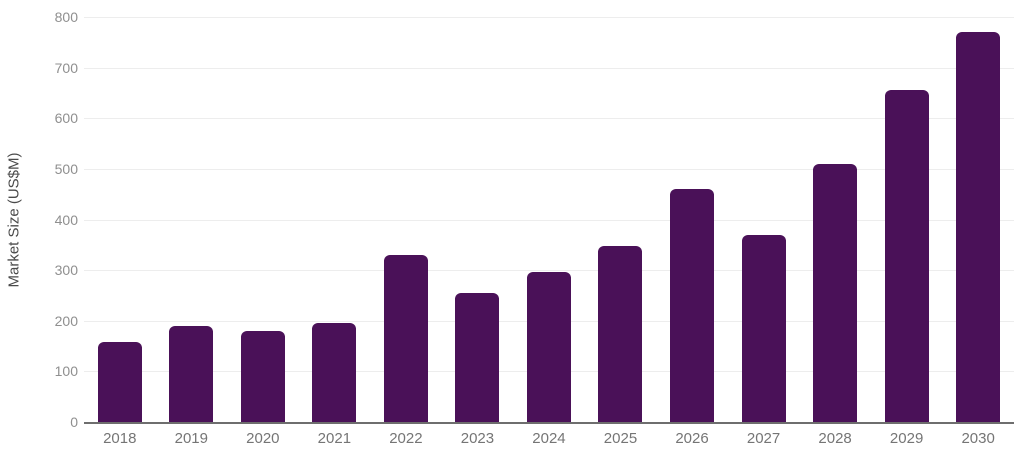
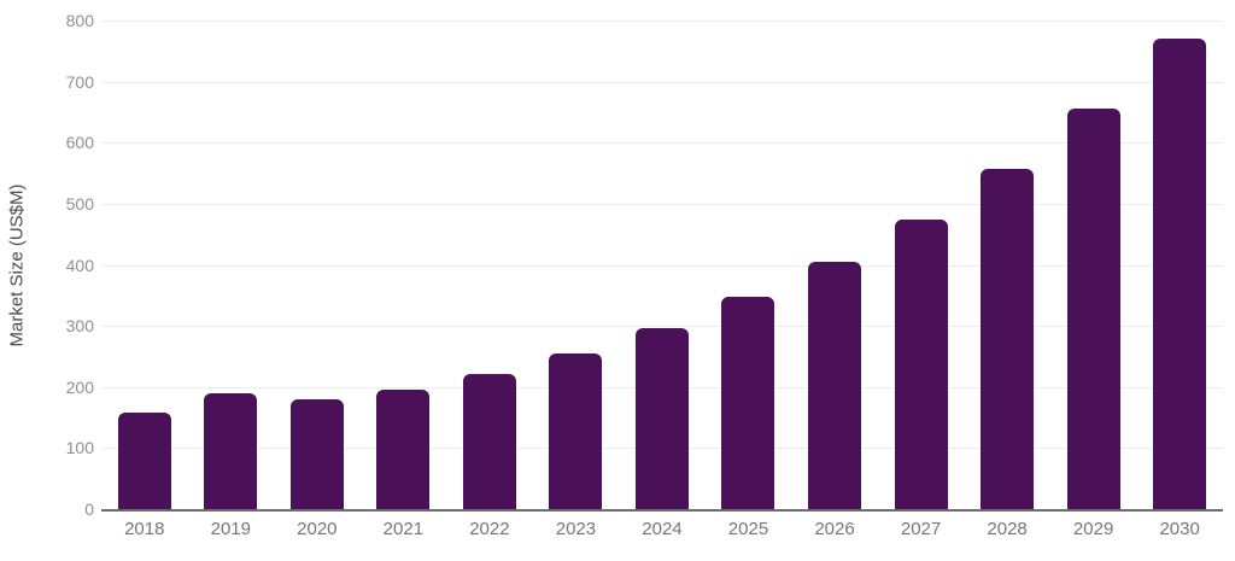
2022: 330 -> 220
2026: 460 -> 400
2027: 370 -> 480
2028: 510 -> 560
